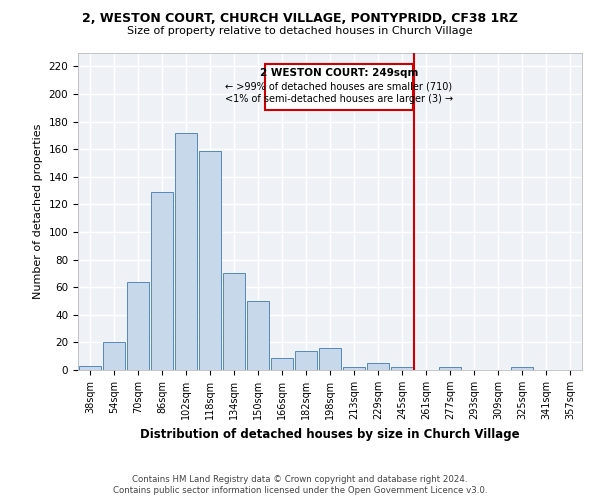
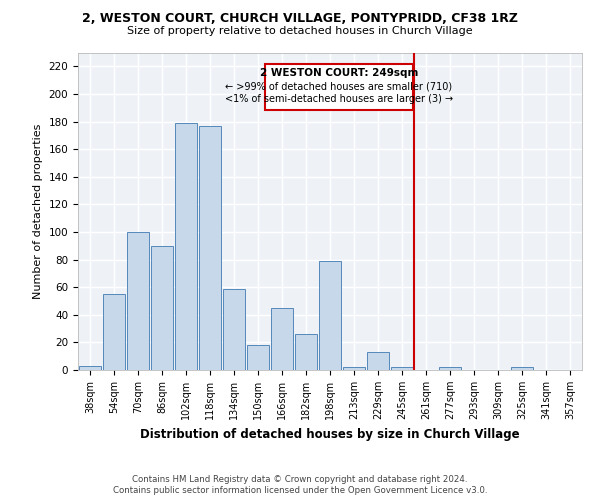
54sqm: 20 -> 55
70sqm: 64 -> 100
86sqm: 129 -> 90
102sqm: 172 -> 179
118sqm: 159 -> 177
134sqm: 70 -> 59
150sqm: 50 -> 18
166sqm: 9 -> 45
182sqm: 14 -> 26
198sqm: 16 -> 79
229sqm: 5 -> 13
